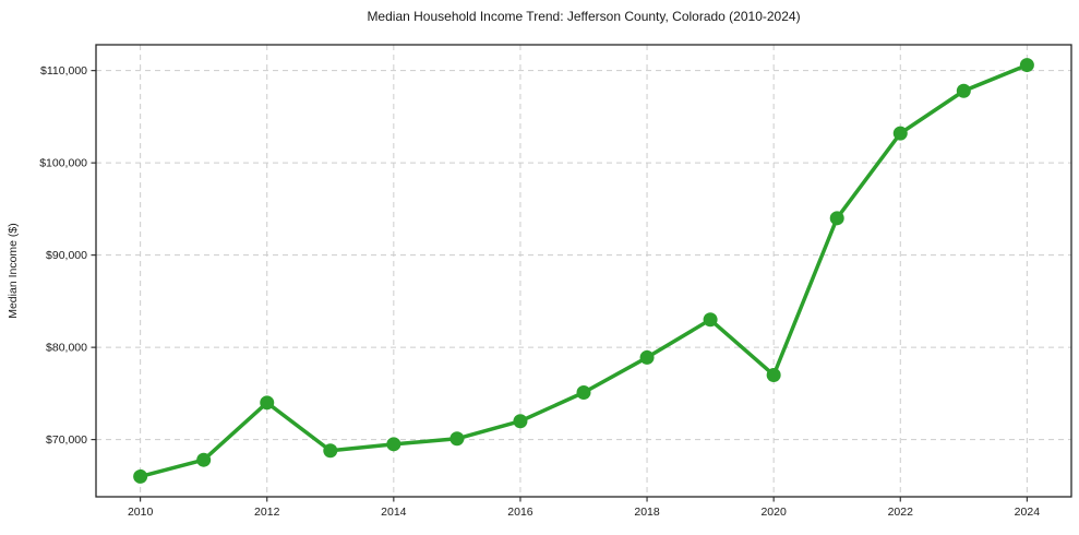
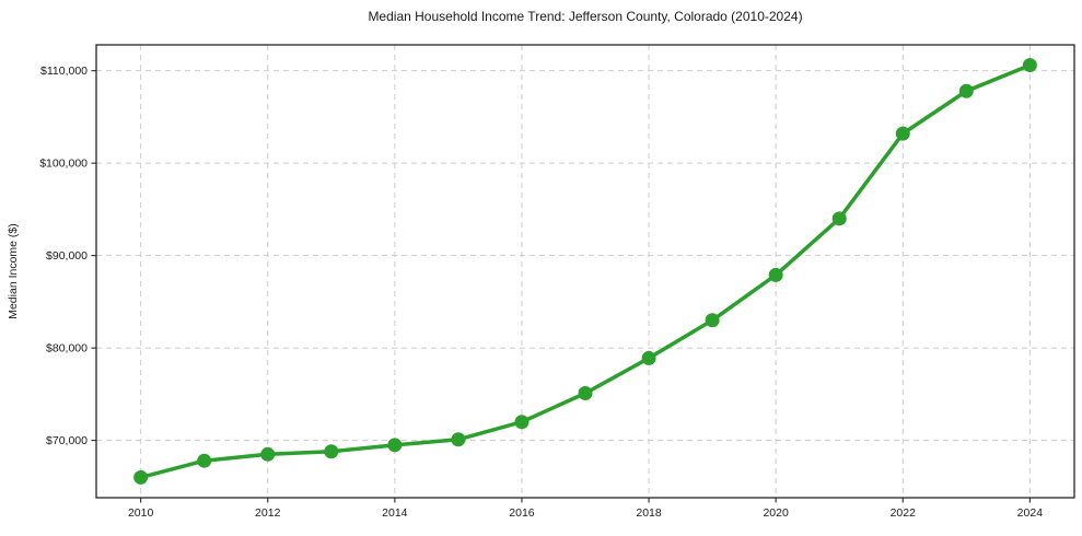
2012: $74000 -> $68000
2020: $77000 -> $88000
